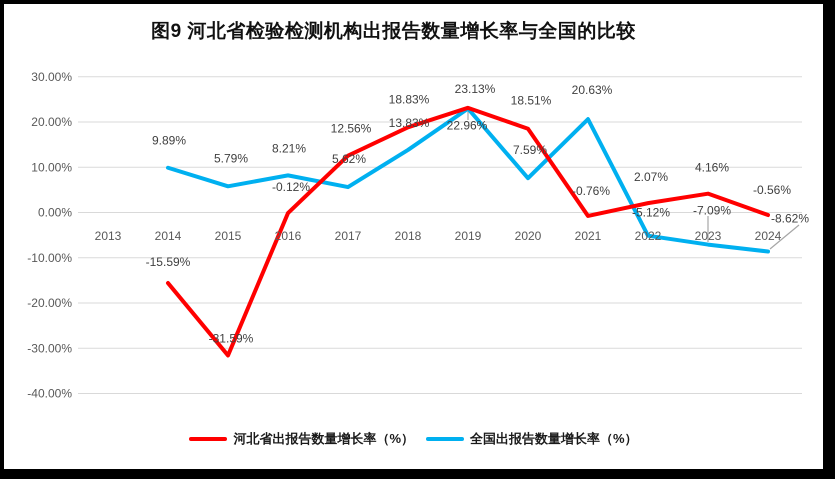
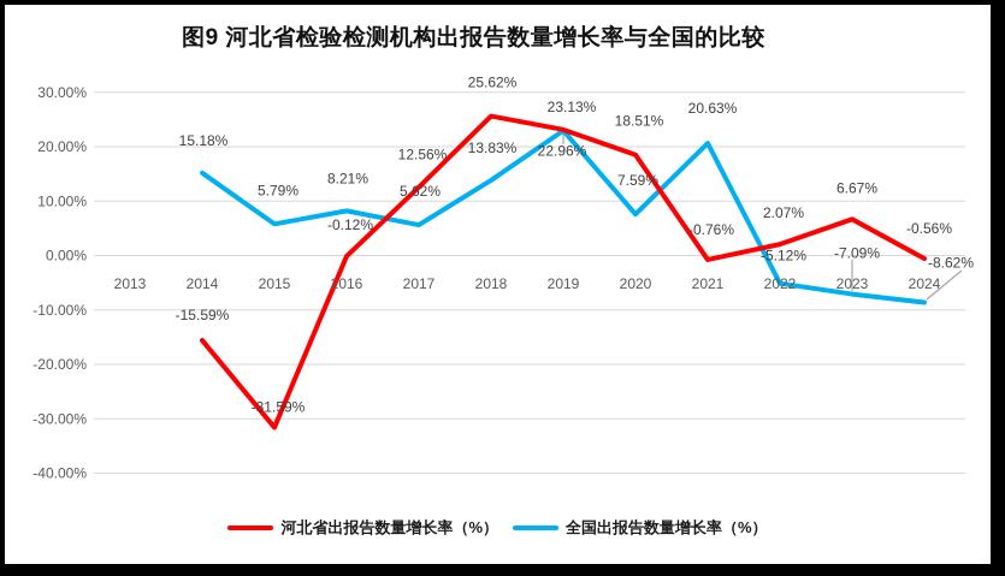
全国出报告数量增长率（%）/2014: 9.89% -> 15.18%
河北省出报告数量增长率（%）/2018: 18.83% -> 25.62%
河北省出报告数量增长率（%）/2023: 4.16% -> 6.67%
